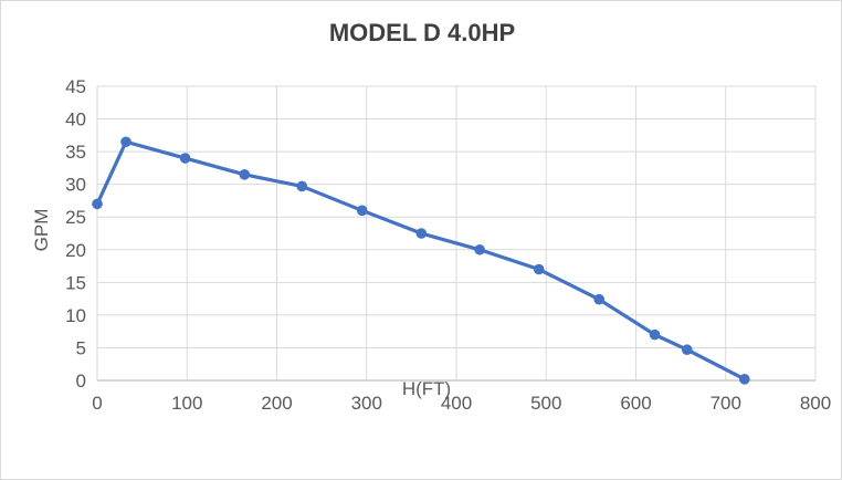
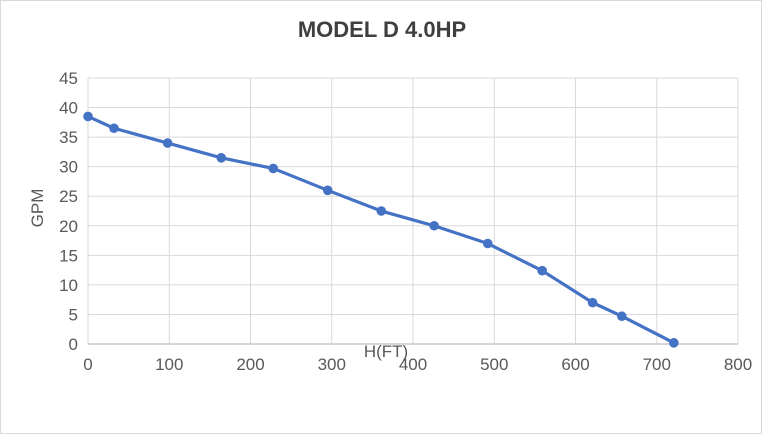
0: 27 -> 38
